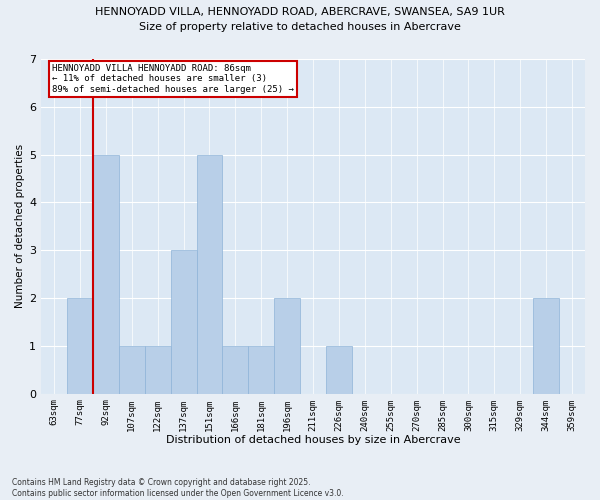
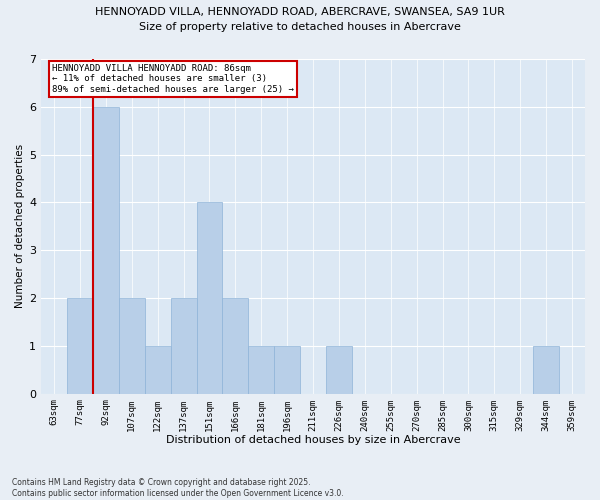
92sqm: 5 -> 6
107sqm: 1 -> 2
137sqm: 3 -> 2
151sqm: 5 -> 4
166sqm: 1 -> 2
196sqm: 2 -> 1
344sqm: 2 -> 1
